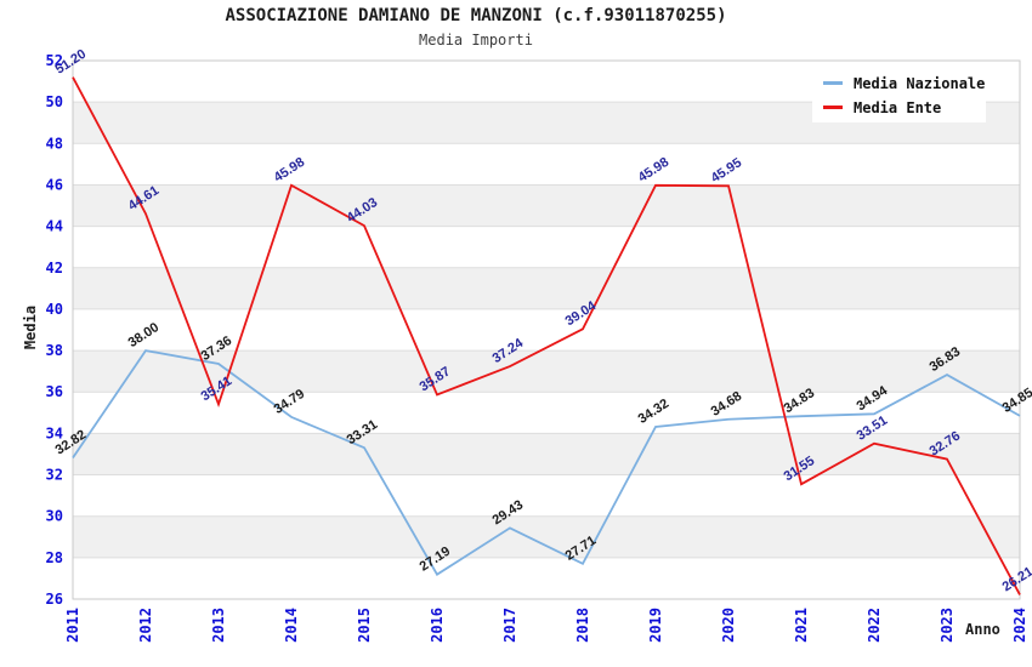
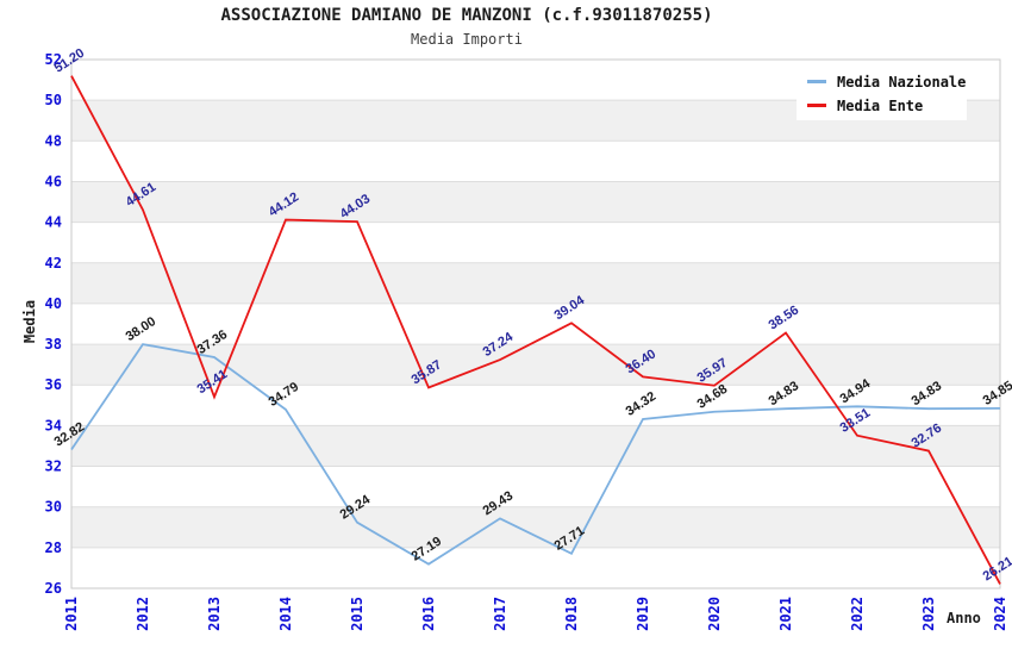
Media Ente/2014: 45.98 -> 44.12
Media Nazionale/2015: 33.31 -> 29.24
Media Ente/2019: 45.98 -> 36.40
Media Ente/2020: 45.95 -> 35.97
Media Ente/2021: 31.55 -> 38.56
Media Nazionale/2023: 36.83 -> 34.83
